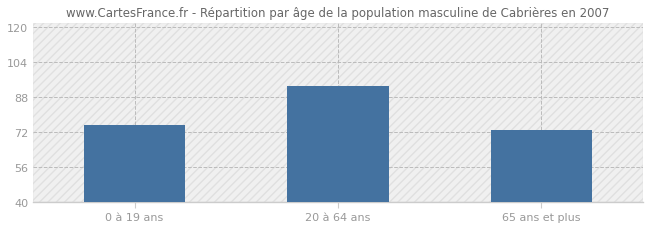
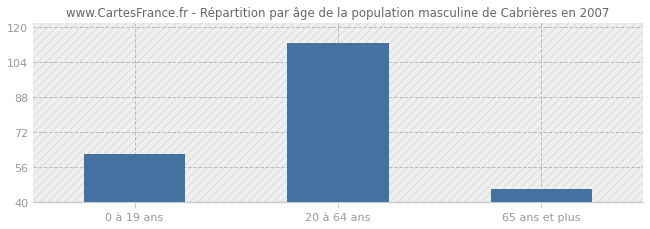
0 à 19 ans: 75 -> 62
20 à 64 ans: 93 -> 113
65 ans et plus: 73 -> 46
